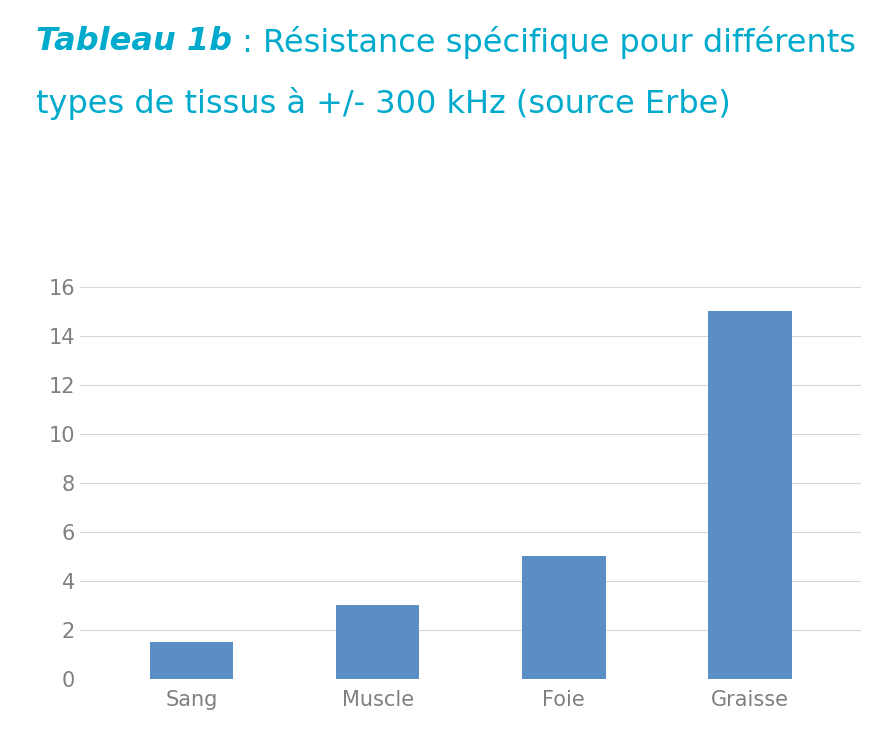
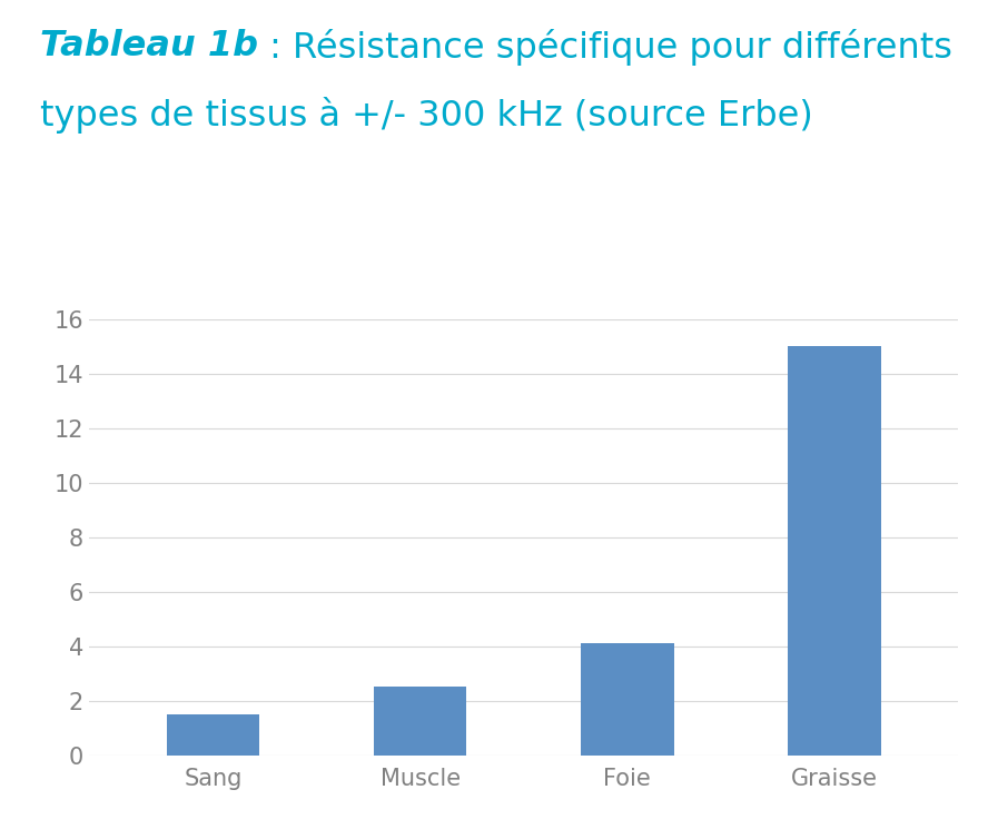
Muscle: 3.0 -> 2.5
Foie: 5.0 -> 4.1
